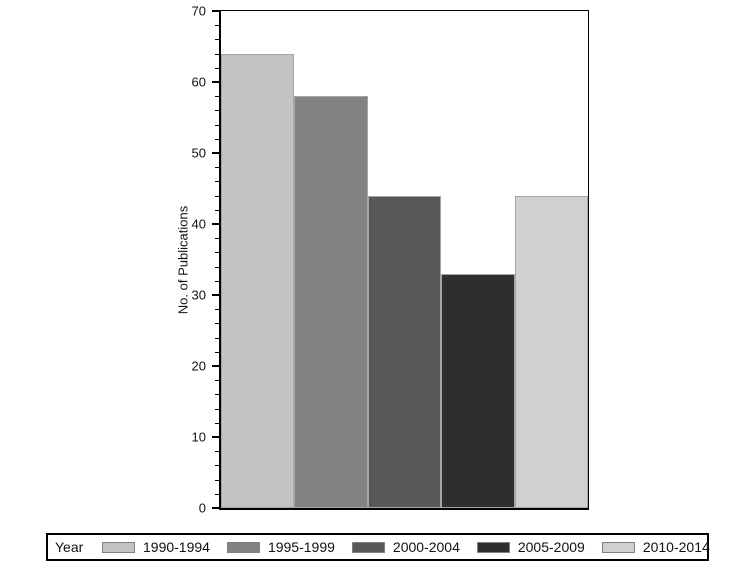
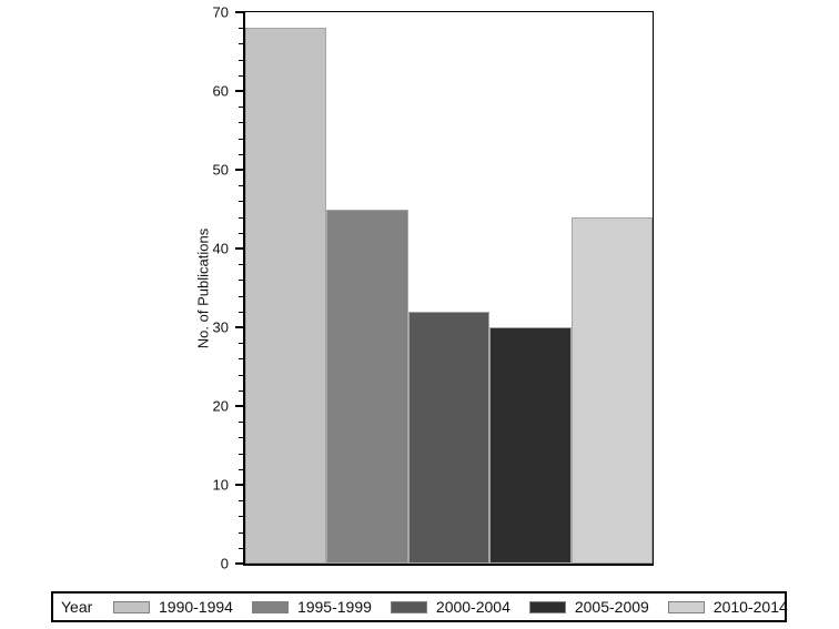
1990-1994: 64 -> 68
1995-1999: 58 -> 45
2000-2004: 44 -> 32
2005-2009: 33 -> 30
